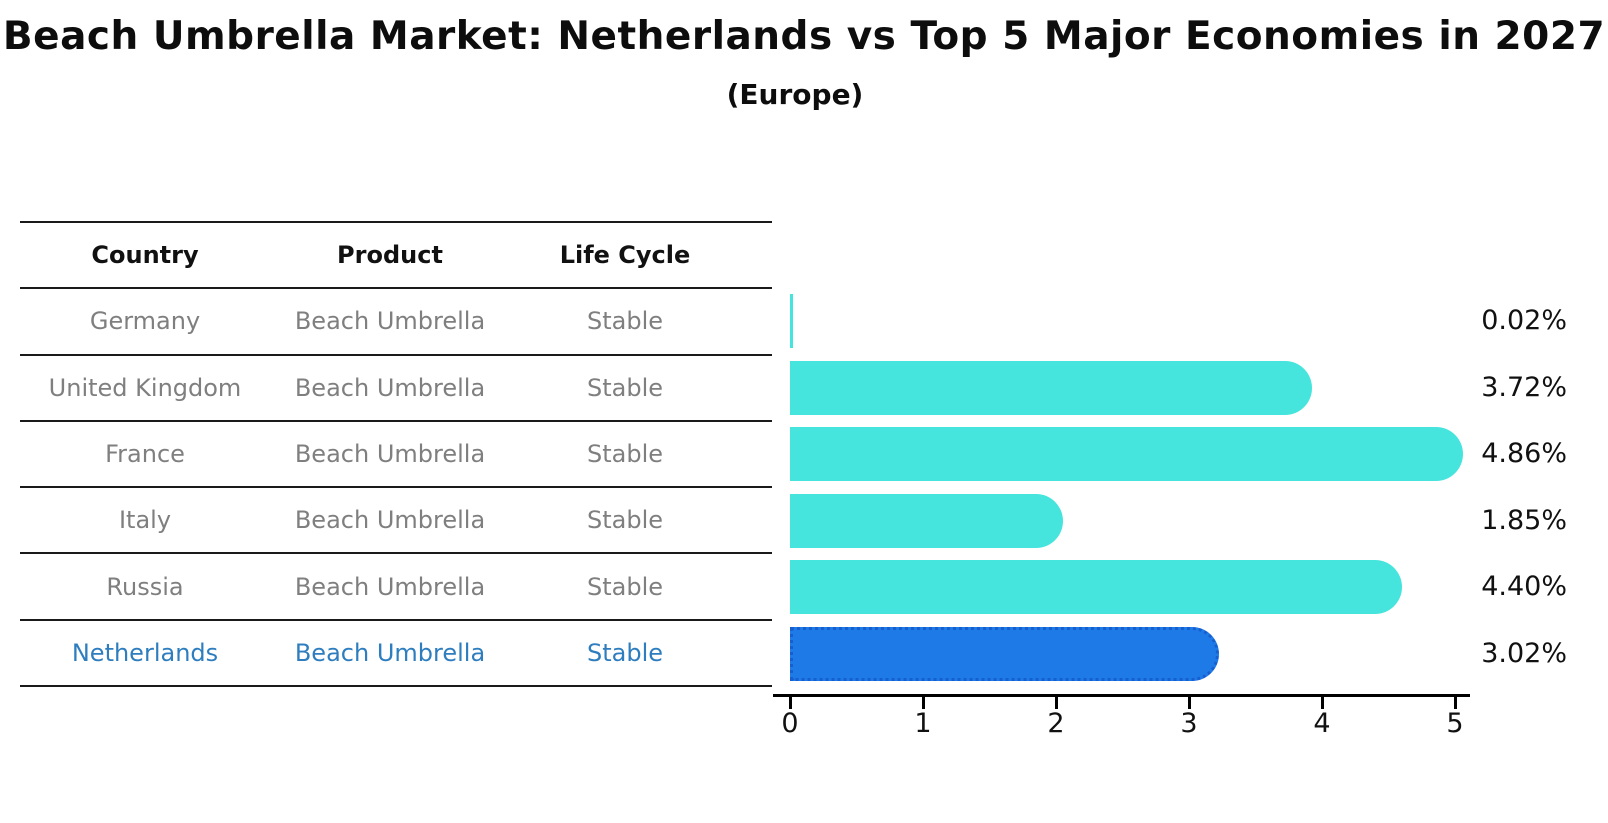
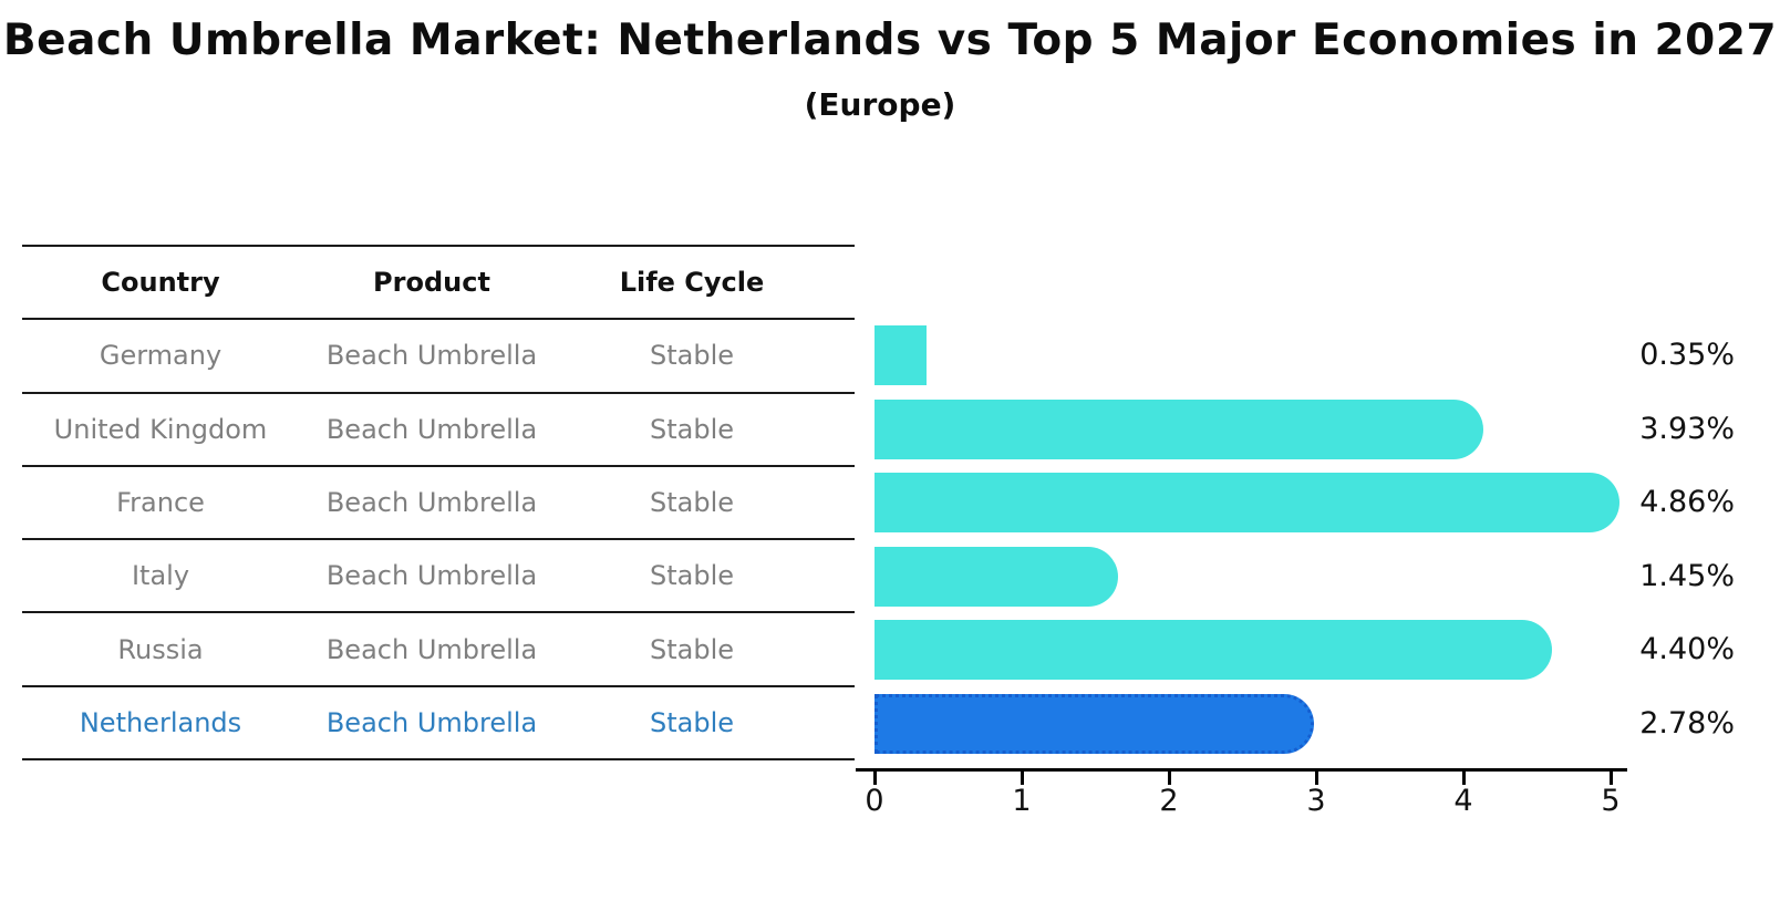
Germany: 0.02% -> 0.35%
United Kingdom: 3.72% -> 3.93%
Italy: 1.85% -> 1.45%
Netherlands: 3.02% -> 2.78%
